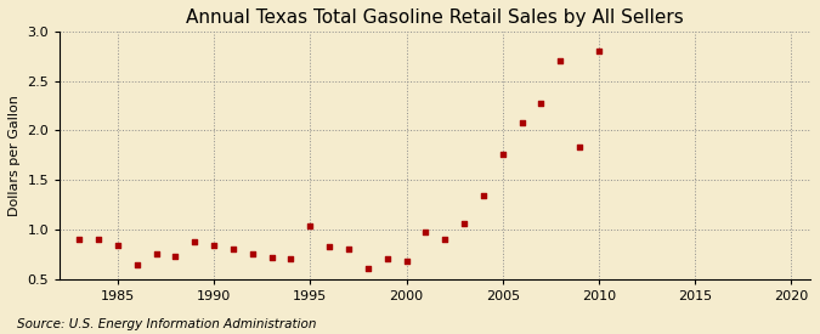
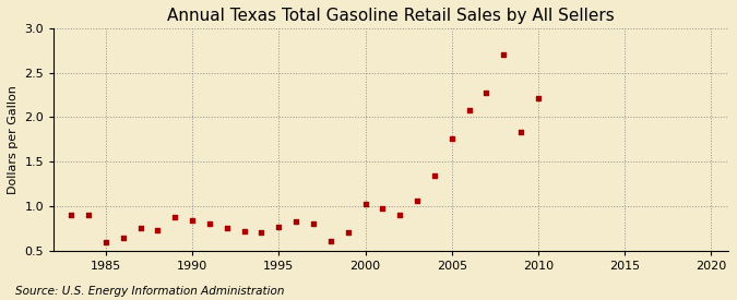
1985: 0.84 -> 0.60
1995: 1.04 -> 0.77
2000: 0.68 -> 1.02
2010: 2.80 -> 2.22
